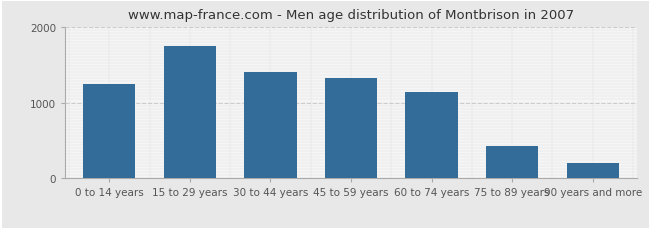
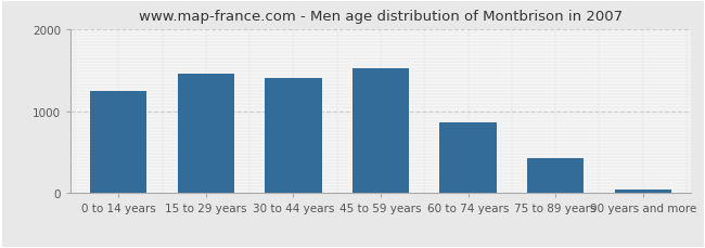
15 to 29 years: 1740 -> 1450
45 to 59 years: 1320 -> 1520
60 to 74 years: 1140 -> 860
90 years and more: 200 -> 50
